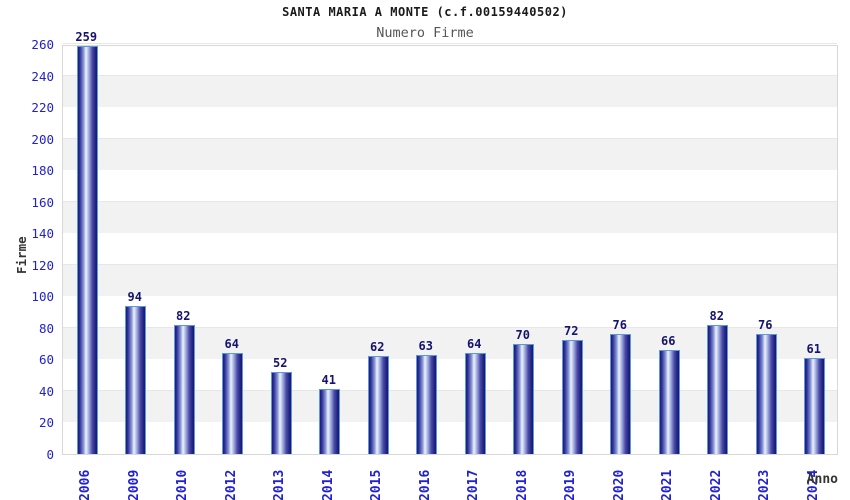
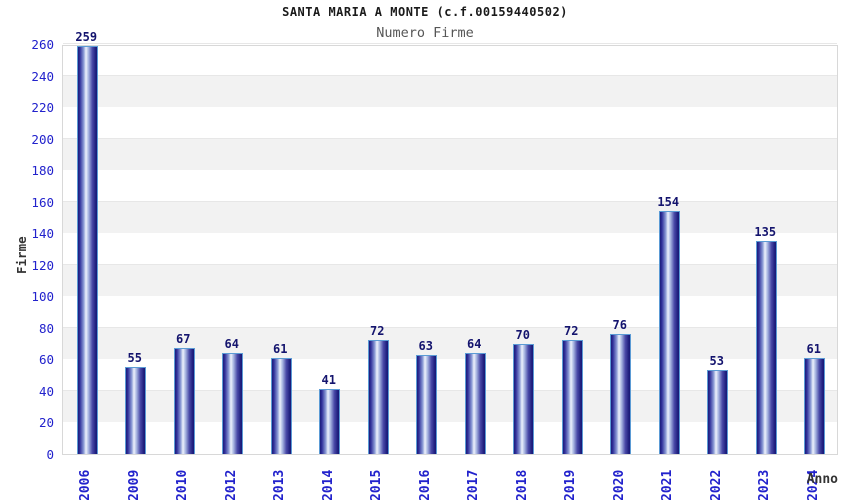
2009: 94 -> 55
2010: 82 -> 67
2013: 52 -> 61
2015: 62 -> 72
2021: 66 -> 154
2022: 82 -> 53
2023: 76 -> 135
